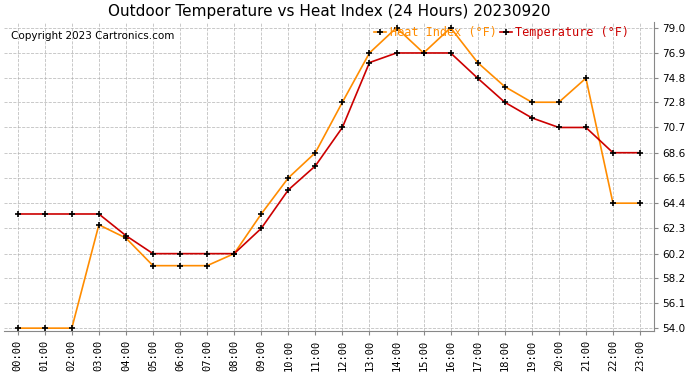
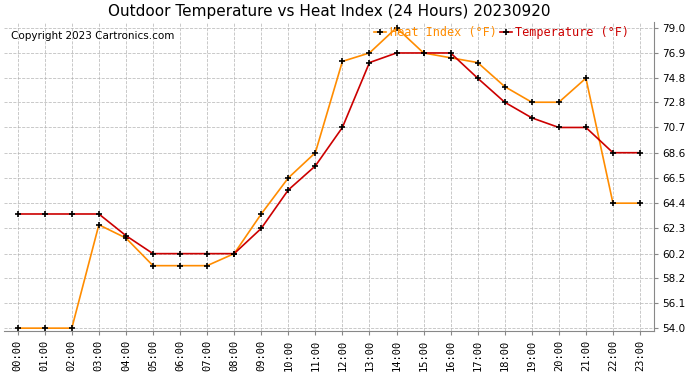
Heat Index (°F)/12:00: 72.8 -> 76.2
Heat Index (°F)/16:00: 79.0 -> 76.5
